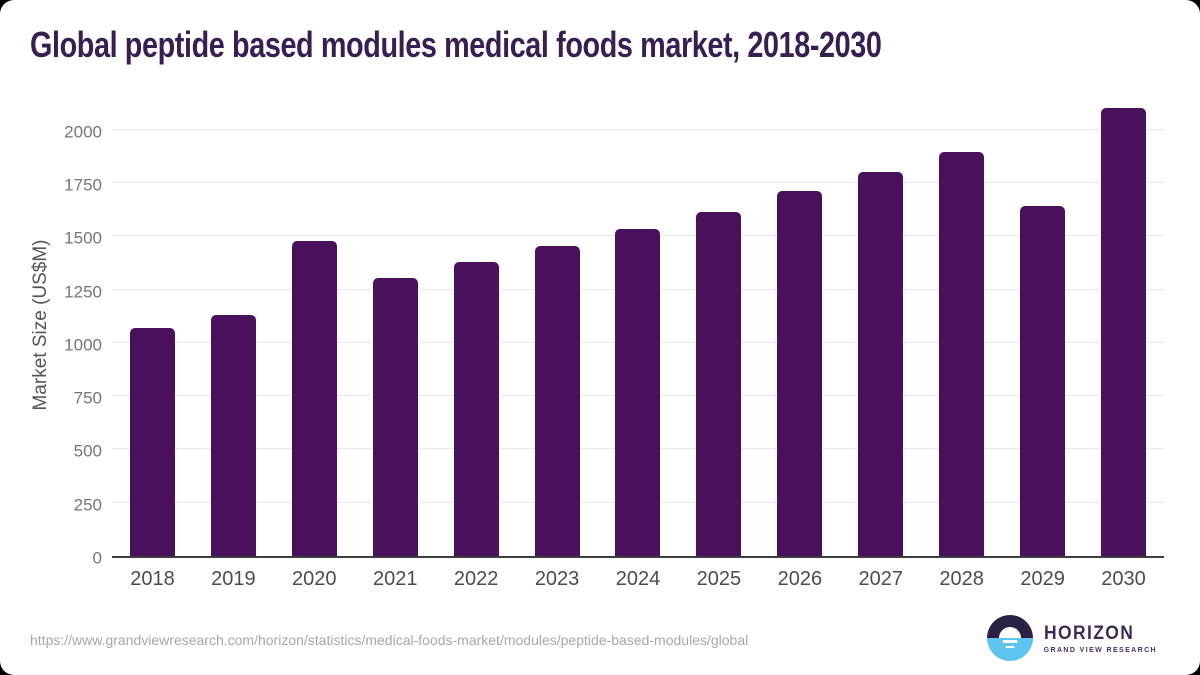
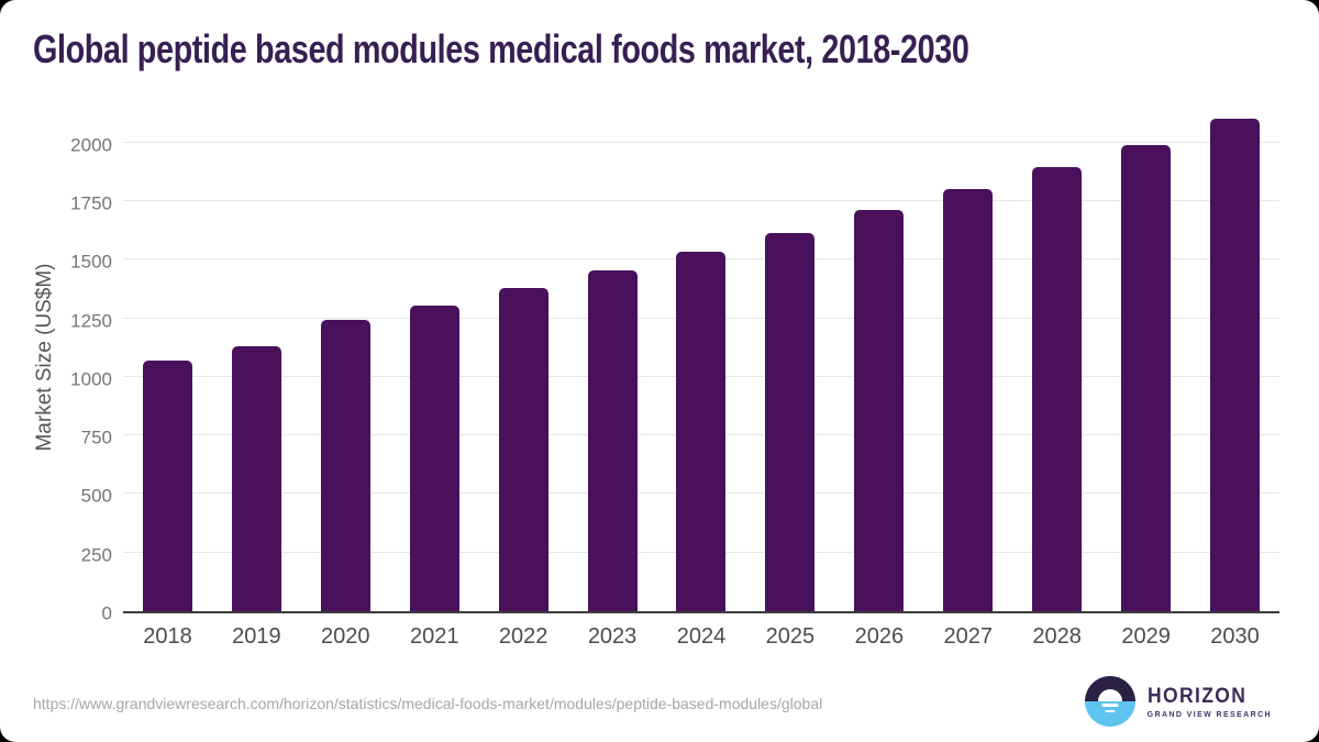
2020: 1480 -> 1240
2029: 1640 -> 1990
